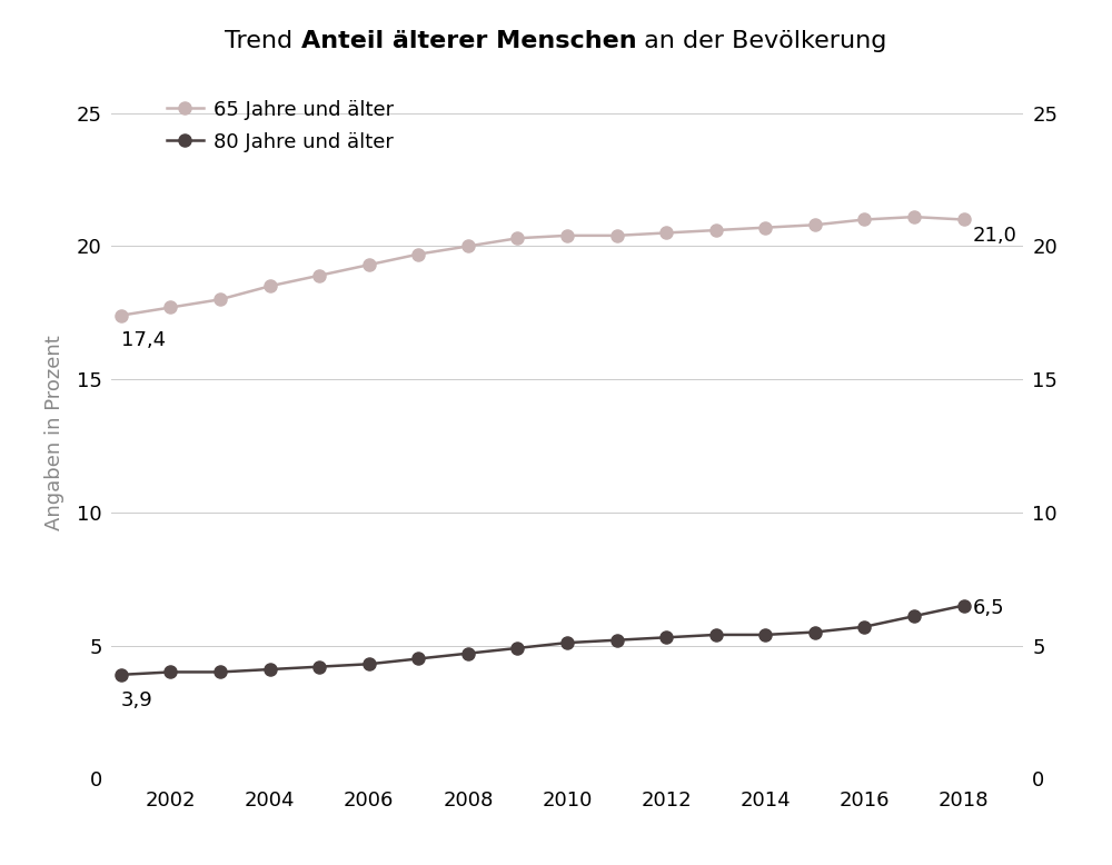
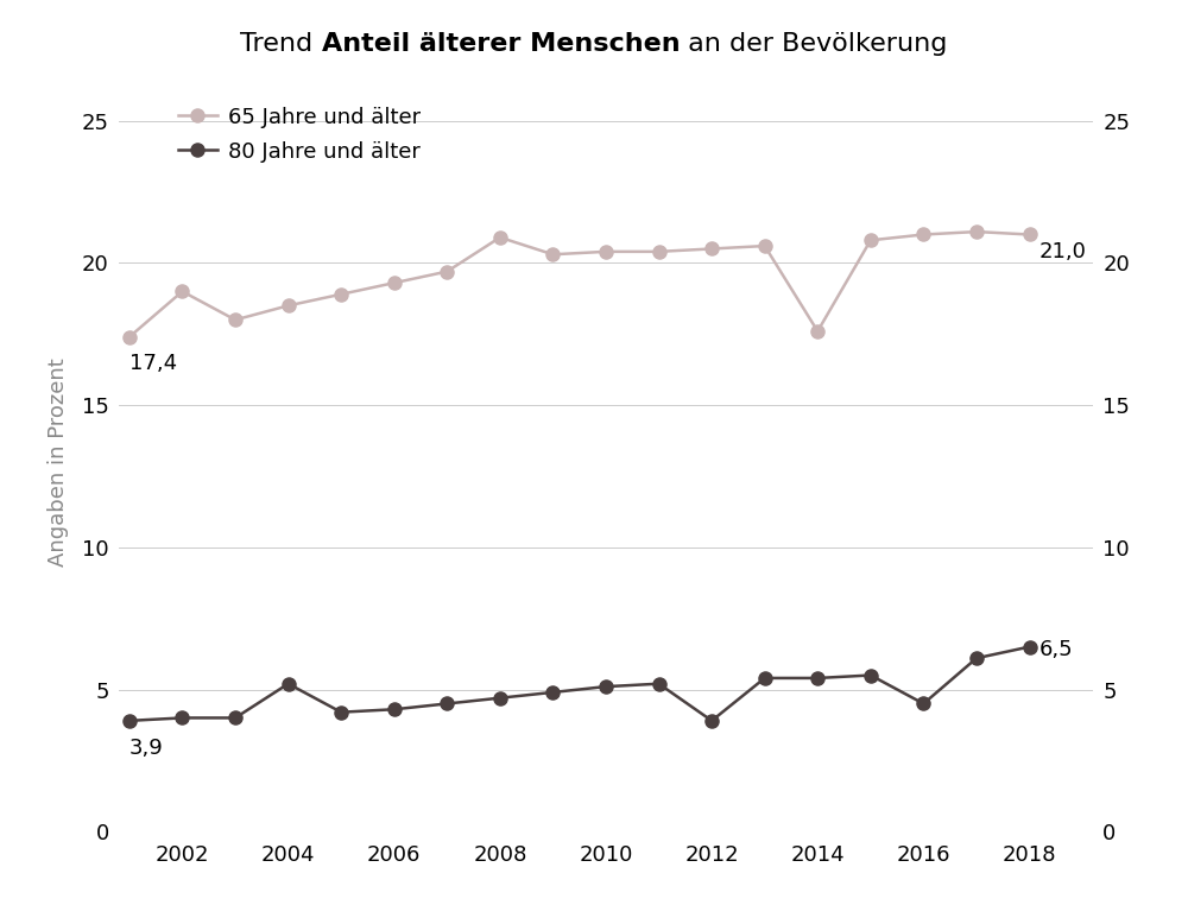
65 Jahre und älter/2002: 17.7 -> 19.0
80 Jahre und älter/2004: 4.1 -> 5.2
65 Jahre und älter/2008: 20.0 -> 20.9
80 Jahre und älter/2012: 5.3 -> 3.9
65 Jahre und älter/2014: 20.7 -> 17.6
80 Jahre und älter/2016: 5.7 -> 4.5
